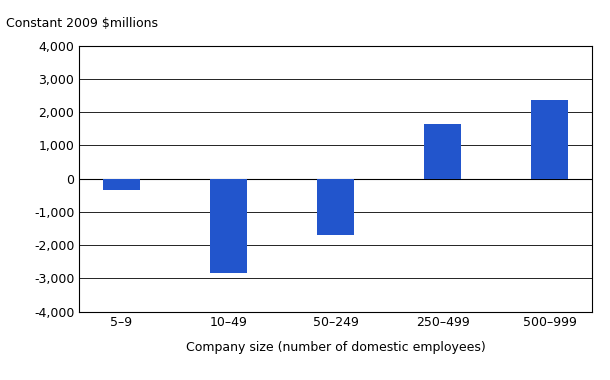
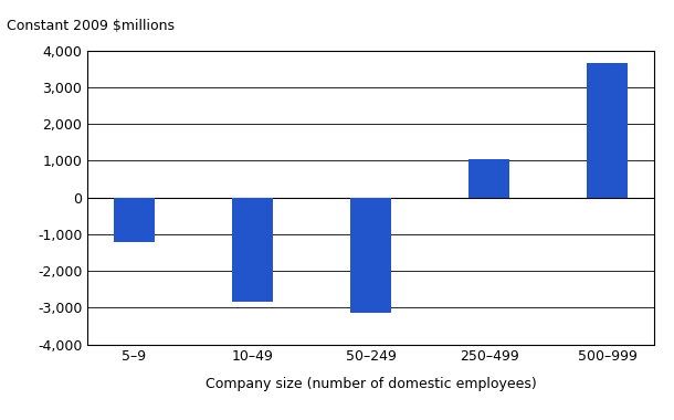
5–9: -350 -> -1,200
50–249: -1,700 -> -3,150
250–499: 1,650 -> 1,050
500–999: 2,350 -> 3,650
